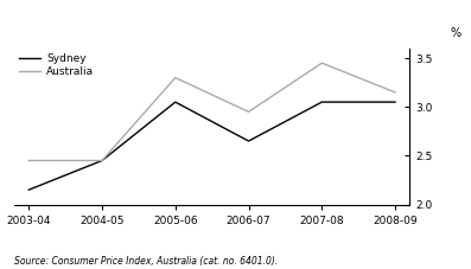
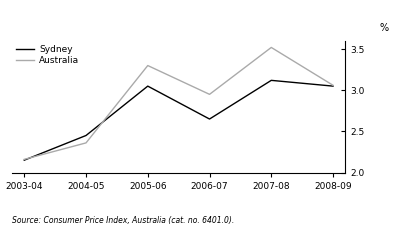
Australia/2003-04: 2.45 -> 2.16
Australia/2004-05: 2.45 -> 2.36
Sydney/2007-08: 3.05 -> 3.12
Australia/2007-08: 3.45 -> 3.52
Australia/2008-09: 3.15 -> 3.06
